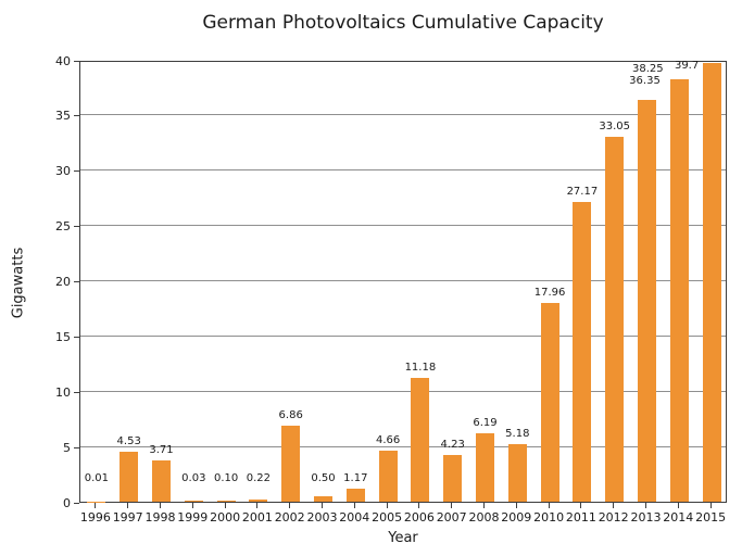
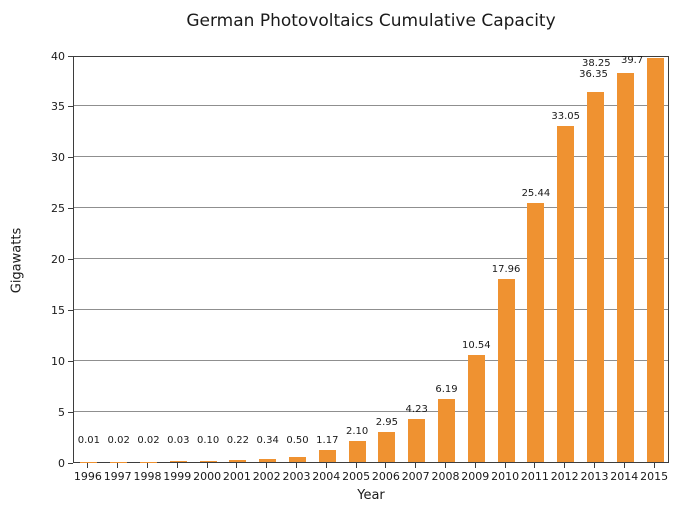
1997: 4.53 -> 0.02
1998: 3.71 -> 0.02
2002: 6.86 -> 0.34
2005: 4.66 -> 2.10
2006: 11.18 -> 2.95
2009: 5.18 -> 10.54
2011: 27.17 -> 25.44
